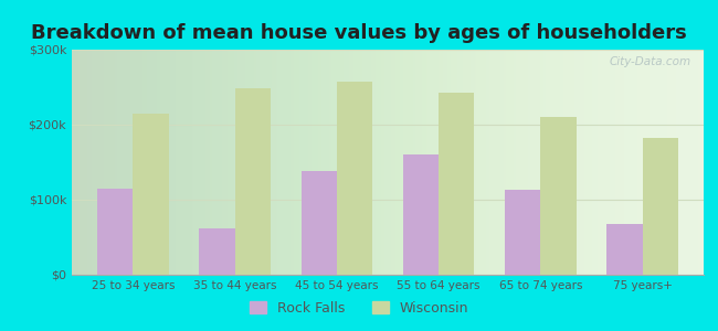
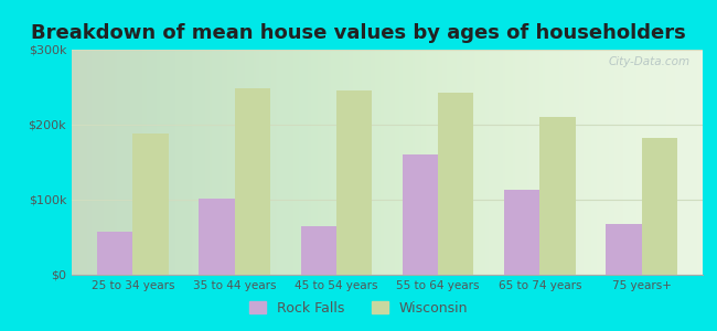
Rock Falls/25 to 34 years: $115k -> $58k
Wisconsin/25 to 34 years: $215k -> $188k
Rock Falls/35 to 44 years: $62k -> $102k
Rock Falls/45 to 54 years: $138k -> $64k
Wisconsin/45 to 54 years: $258k -> $246k
